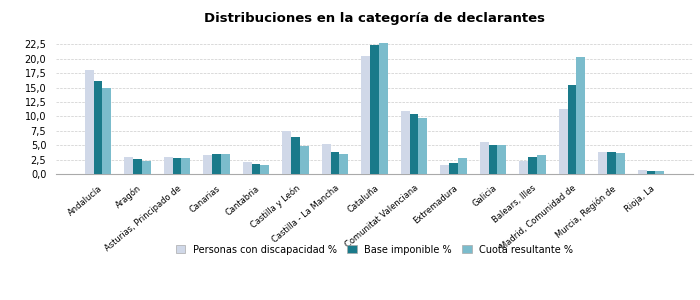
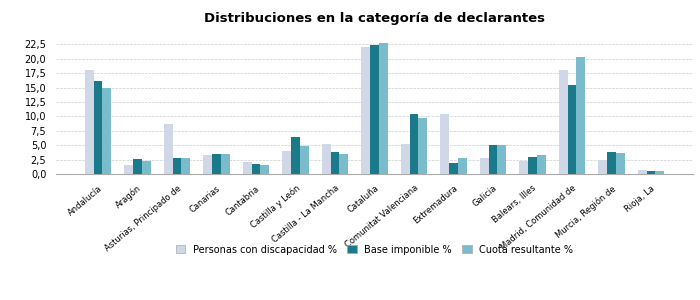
Personas con discapacidad %/Aragón: 3,0 -> 1,6
Personas con discapacidad %/Asturias, Principado de: 3,0 -> 8,6
Personas con discapacidad %/Castilla y León: 7,5 -> 4,0
Personas con discapacidad %/Cataluña: 20,5 -> 22,0
Personas con discapacidad %/Comunitat Valenciana: 11,0 -> 5,2
Personas con discapacidad %/Extremadura: 1,5 -> 10,4
Personas con discapacidad %/Galicia: 5,6 -> 2,8
Personas con discapacidad %/Madrid, Comunidad de: 11,3 -> 18,0
Personas con discapacidad %/Murcia, Región de: 3,8 -> 2,4
